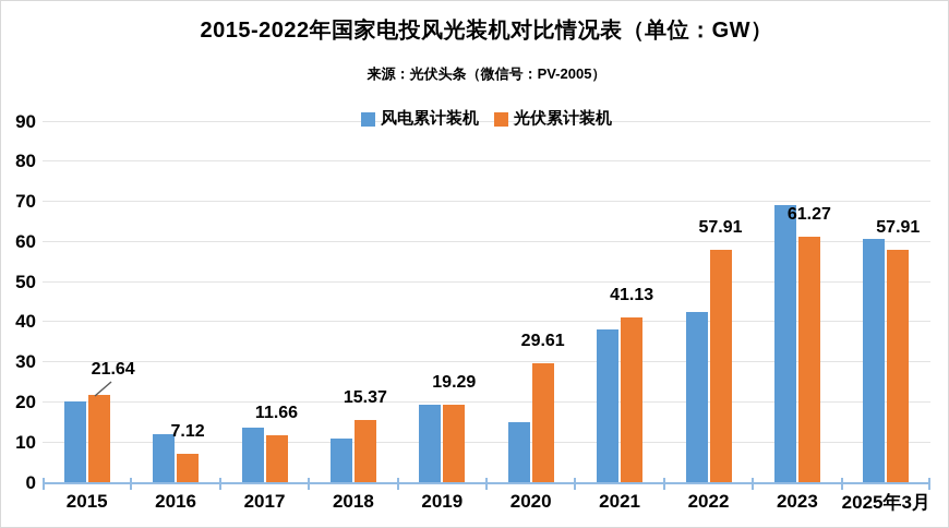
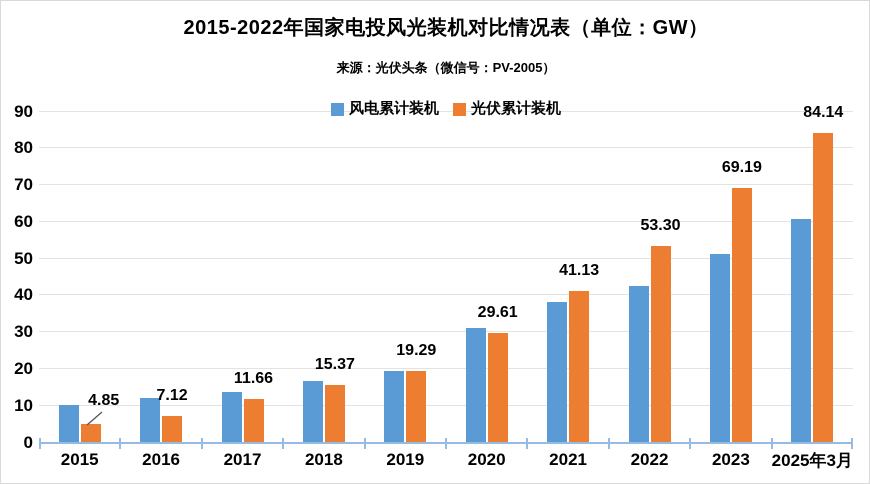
风电累计装机/2015: 20 -> 10
光伏累计装机/2015: 21.64 -> 4.85
风电累计装机/2018: 11 -> 16
风电累计装机/2020: 15 -> 31
光伏累计装机/2022: 57.91 -> 53.30
风电累计装机/2023: 69 -> 51
光伏累计装机/2023: 61.27 -> 69.19
光伏累计装机/2025年3月: 57.91 -> 84.14
